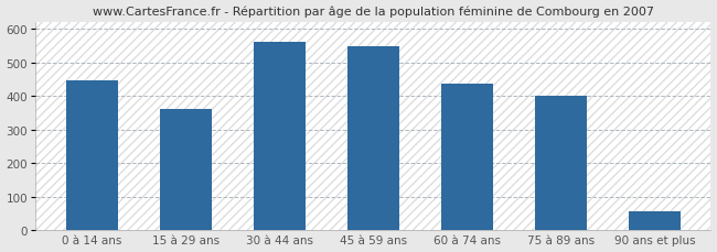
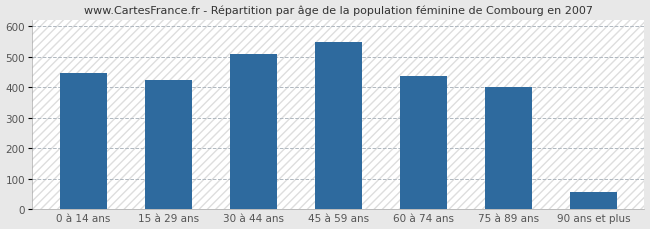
15 à 29 ans: 360 -> 425
30 à 44 ans: 560 -> 510
